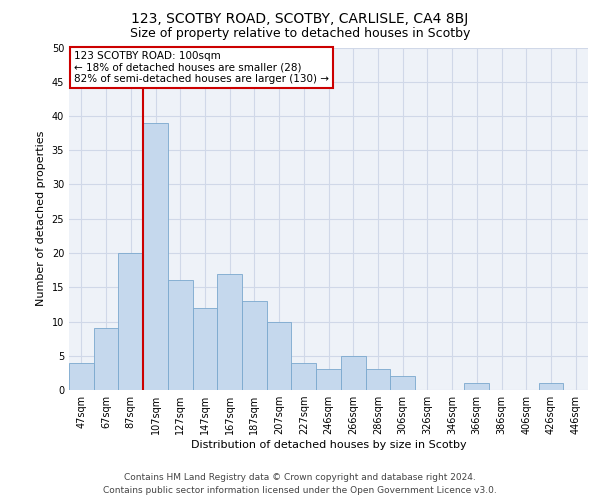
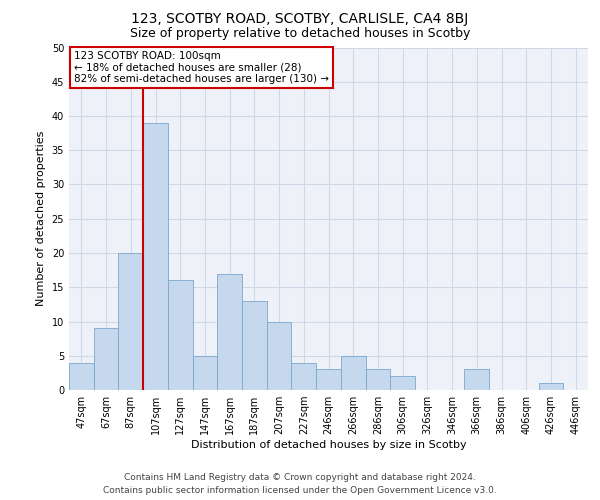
147sqm: 12 -> 5
366sqm: 1 -> 3
